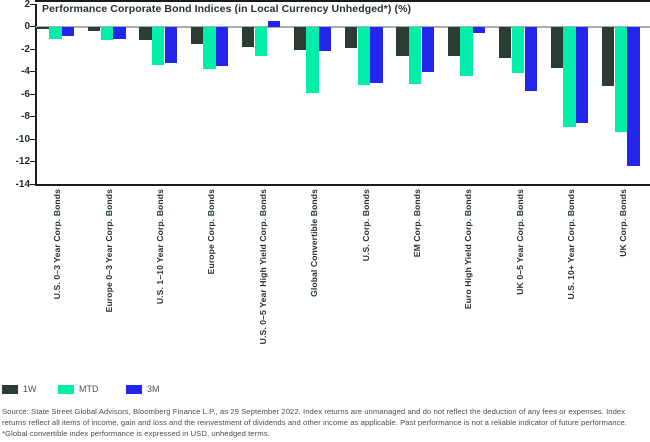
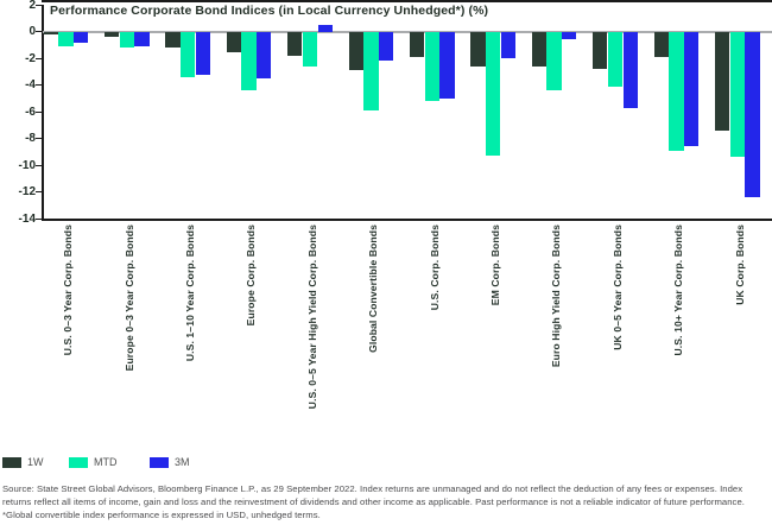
MTD/Europe Corp. Bonds: -3.8 -> -4.4
1W/Global Convertible Bonds: -2.1 -> -2.9
MTD/EM Corp. Bonds: -5.1 -> -9.3
3M/EM Corp. Bonds: -4.0 -> -2.0
1W/U.S. 10+ Year Corp. Bonds: -3.7 -> -1.9
1W/UK Corp. Bonds: -5.3 -> -7.4
